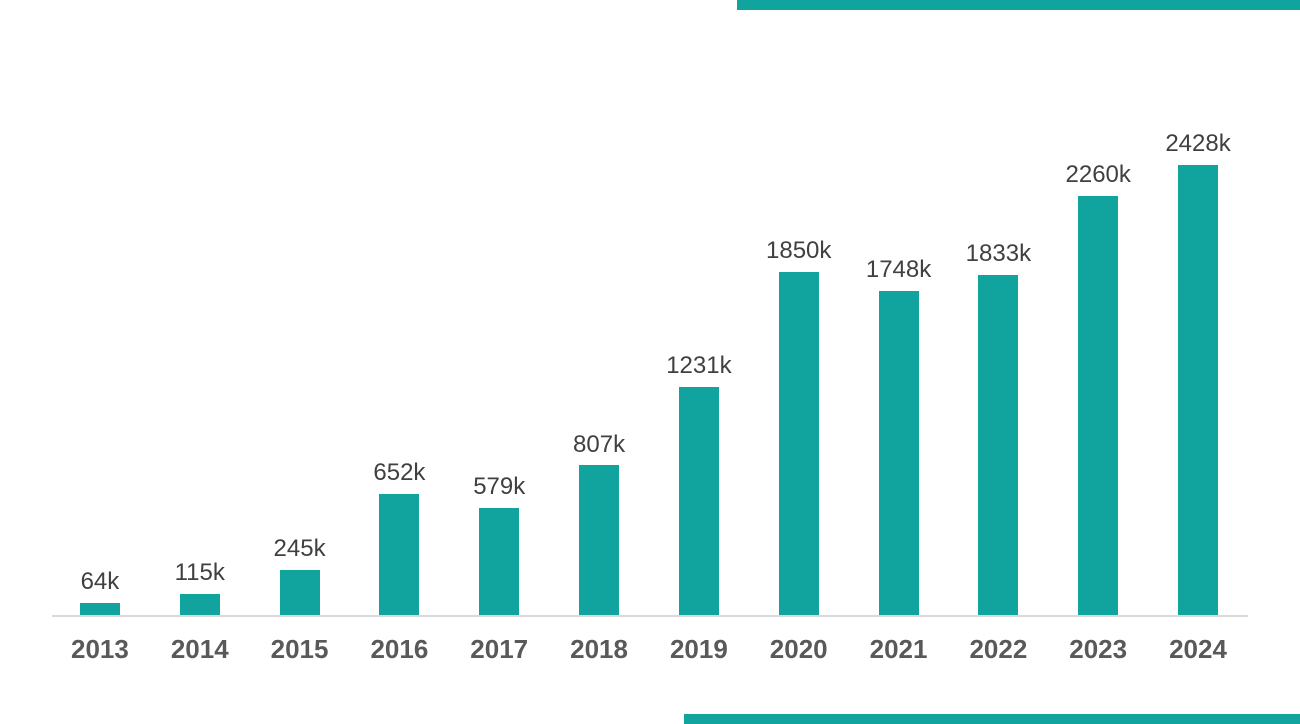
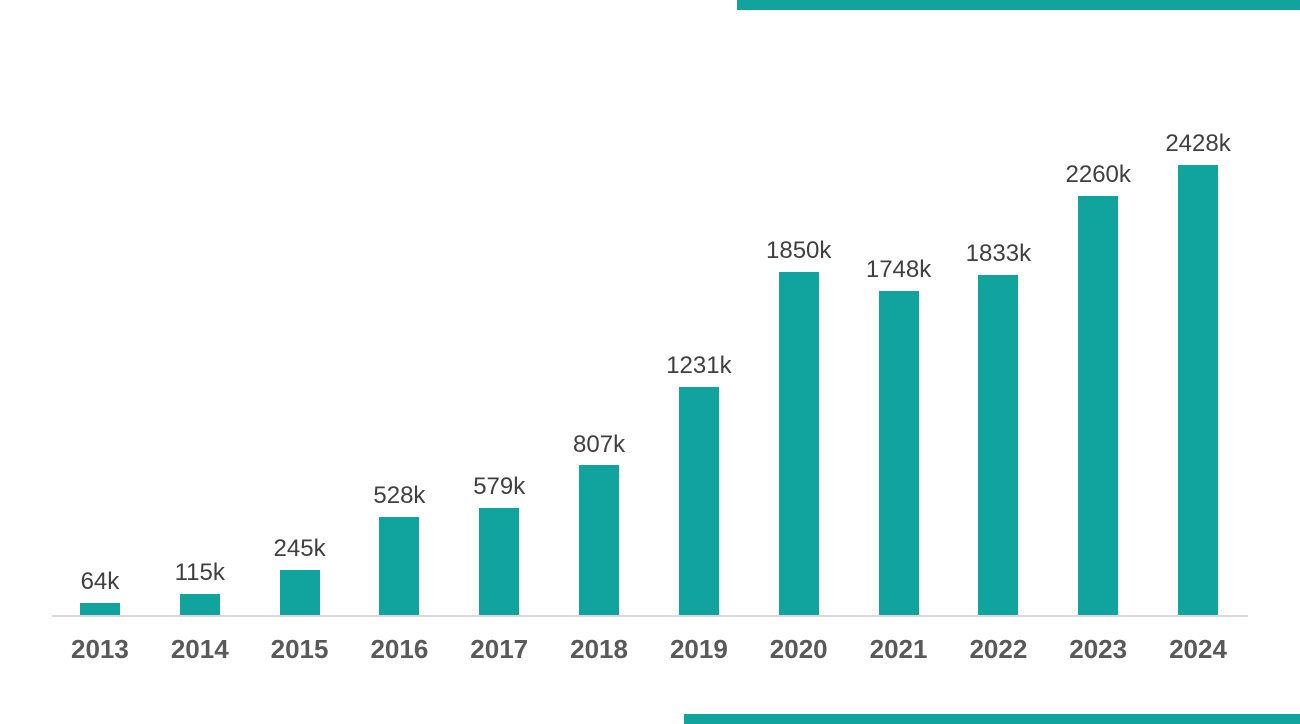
2016: 652k -> 528k
